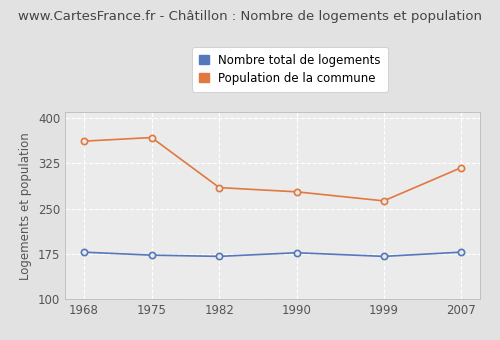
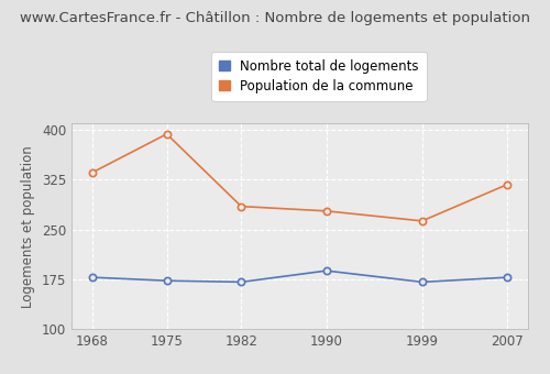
Population de la commune/1968: 362 -> 336
Population de la commune/1975: 368 -> 394
Nombre total de logements/1990: 177 -> 188
